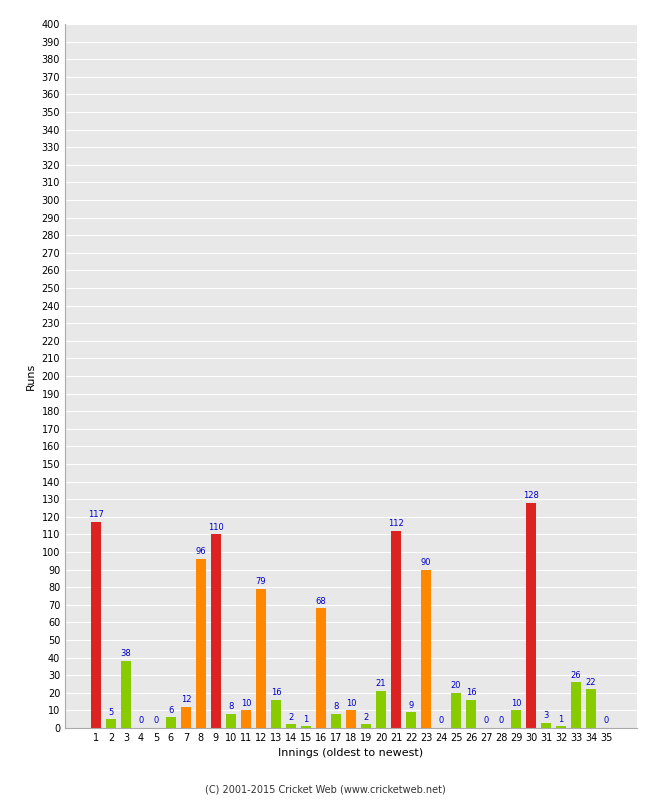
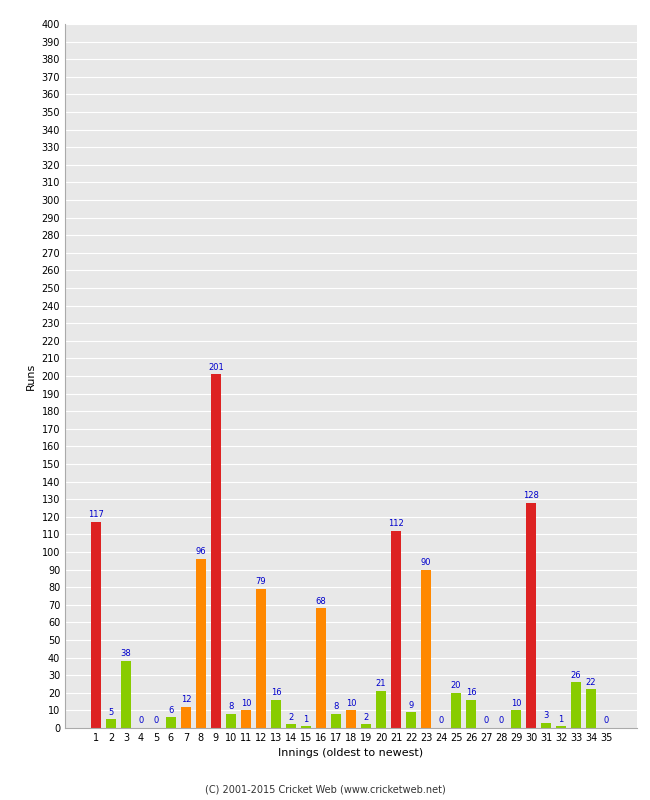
9: 110 -> 201
